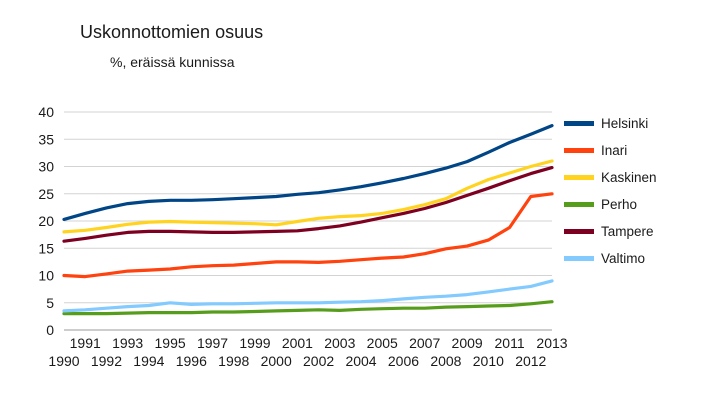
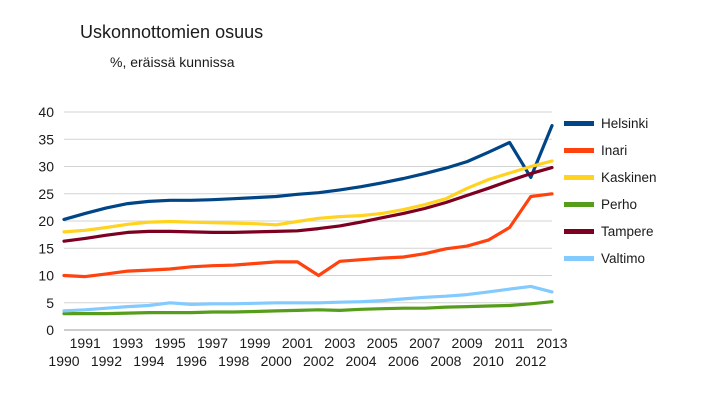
Inari/2002: 12 -> 10
Helsinki/2012: 36 -> 28
Valtimo/2013: 9 -> 7
